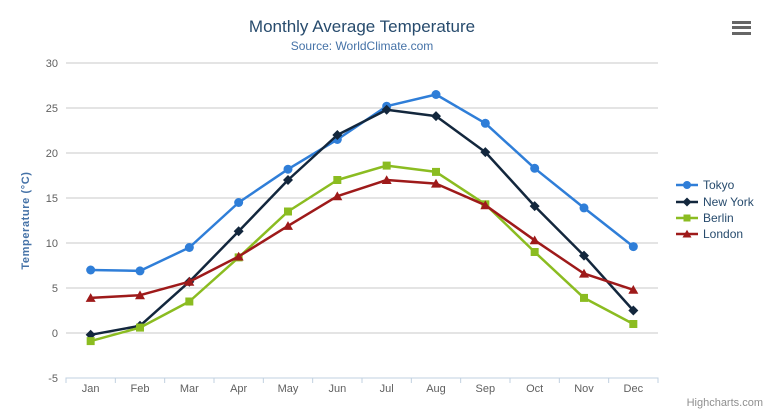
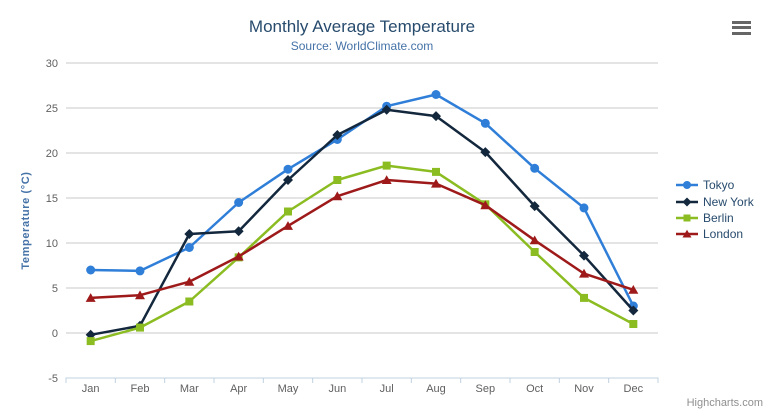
New York/Mar: 6 -> 11
Tokyo/Dec: 10 -> 3
